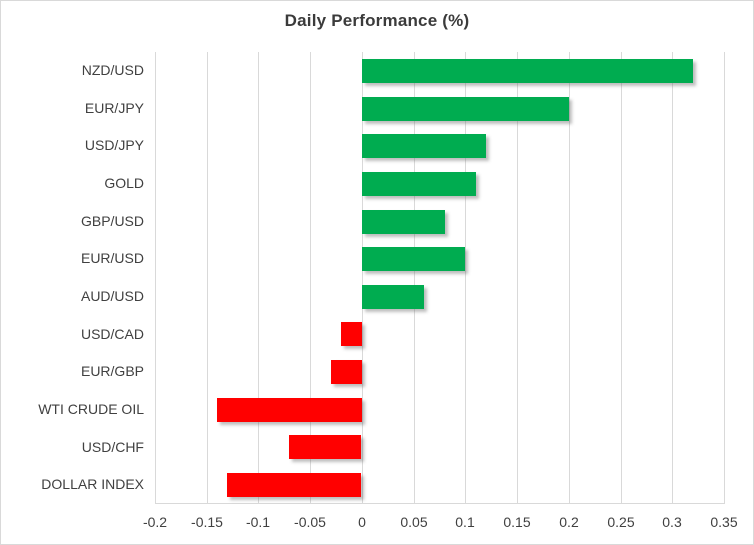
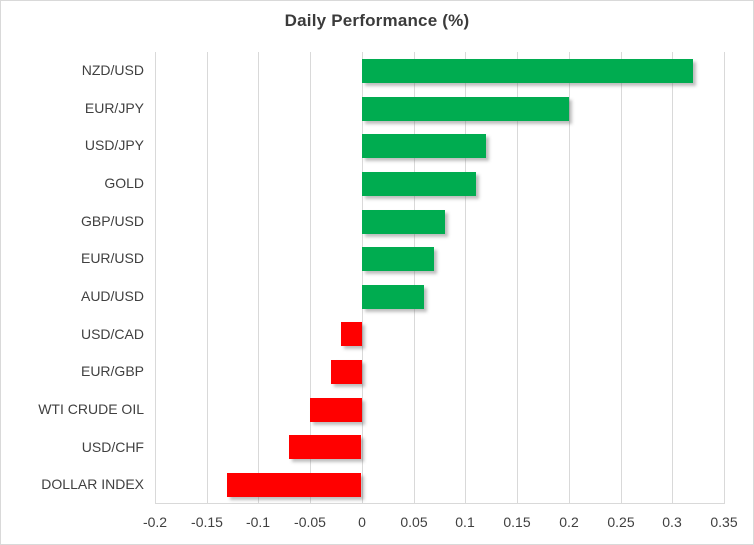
EUR/USD: 0.10 -> 0.07
WTI CRUDE OIL: -0.14 -> -0.05
